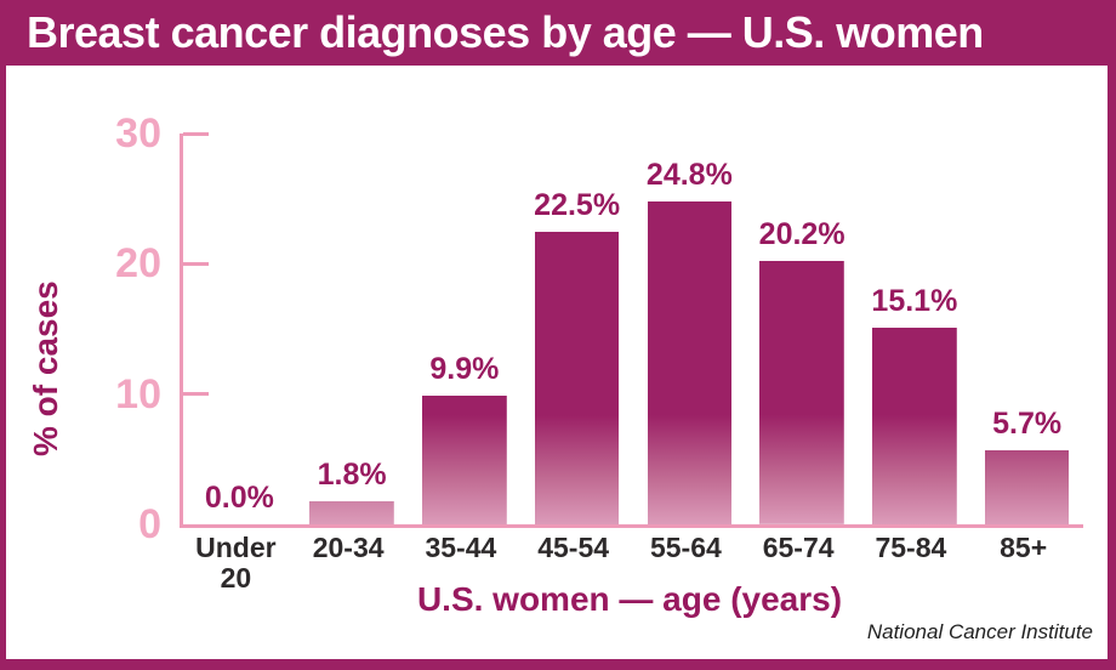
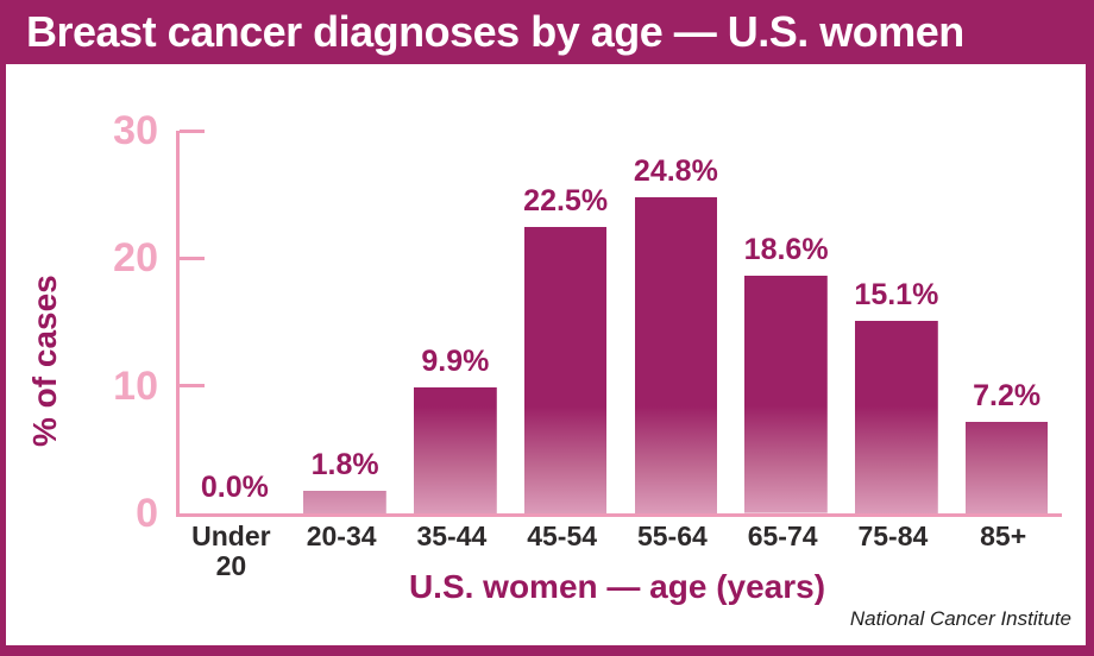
65-74: 20.2% -> 18.6%
85+: 5.7% -> 7.2%
